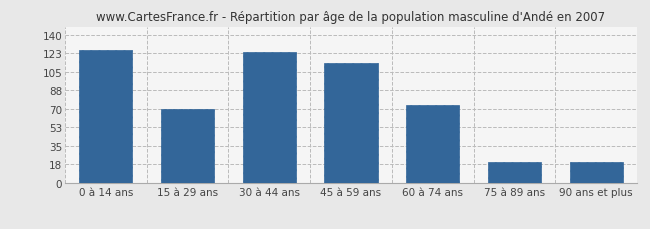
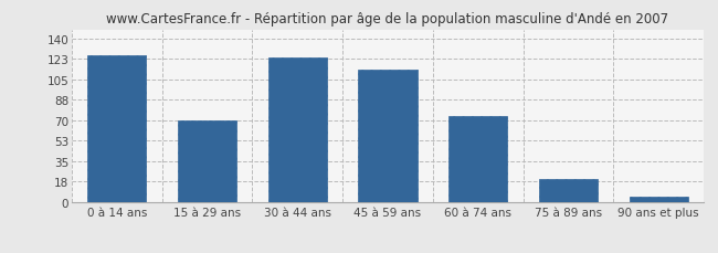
90 ans et plus: 20 -> 5
